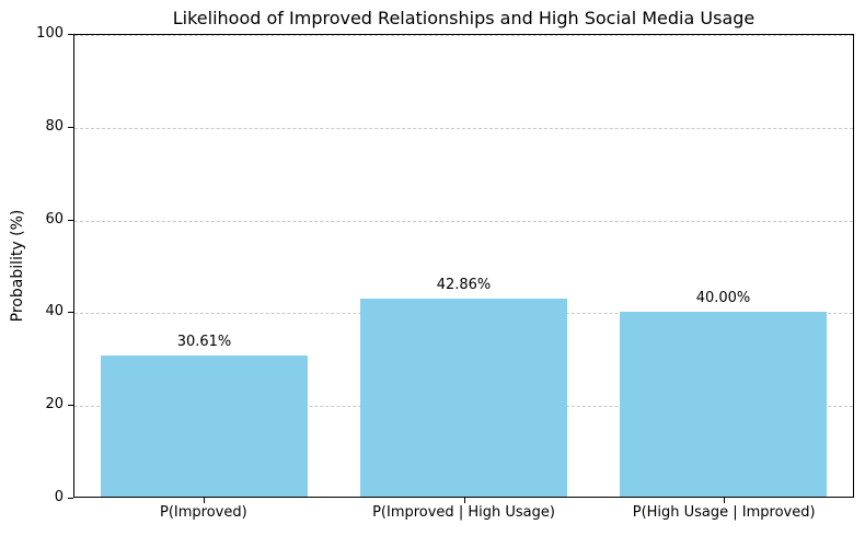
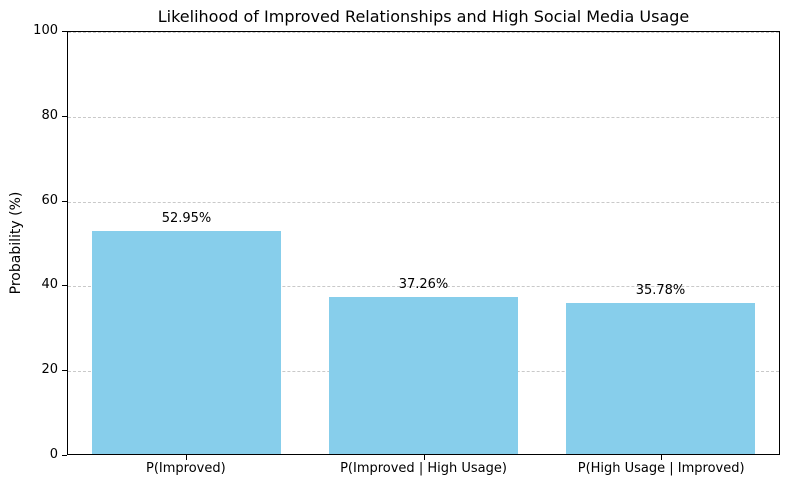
P(Improved): 30.61% -> 52.95%
P(Improved | High Usage): 42.86% -> 37.26%
P(High Usage | Improved): 40.00% -> 35.78%
